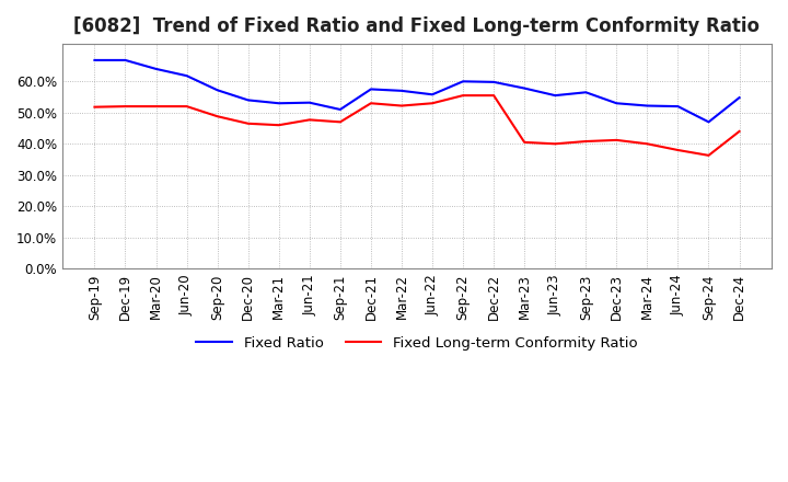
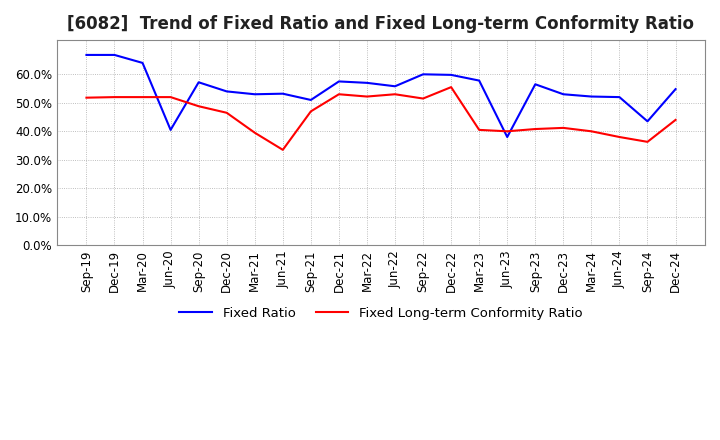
Fixed Ratio/Jun-20: 61.8% -> 40.5%
Fixed Long-term Conformity Ratio/Mar-21: 46.0% -> 39.5%
Fixed Long-term Conformity Ratio/Jun-21: 47.7% -> 33.5%
Fixed Long-term Conformity Ratio/Sep-22: 55.5% -> 51.5%
Fixed Ratio/Jun-23: 55.5% -> 38.0%
Fixed Ratio/Sep-24: 47.0% -> 43.5%
